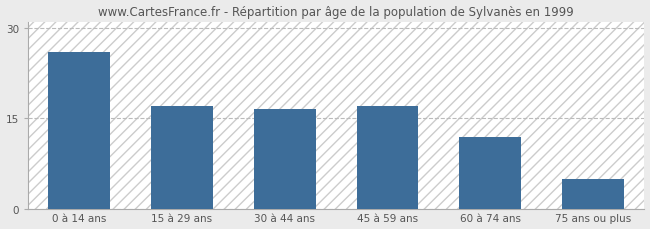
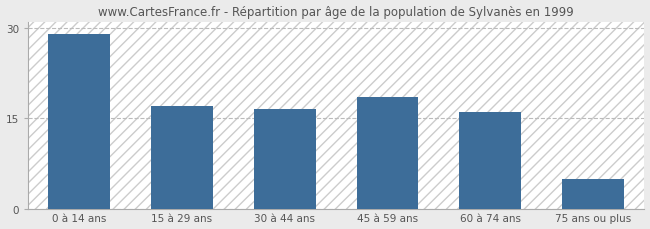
0 à 14 ans: 26.0 -> 29.0
45 à 59 ans: 17.0 -> 18.5
60 à 74 ans: 12.0 -> 16.0
